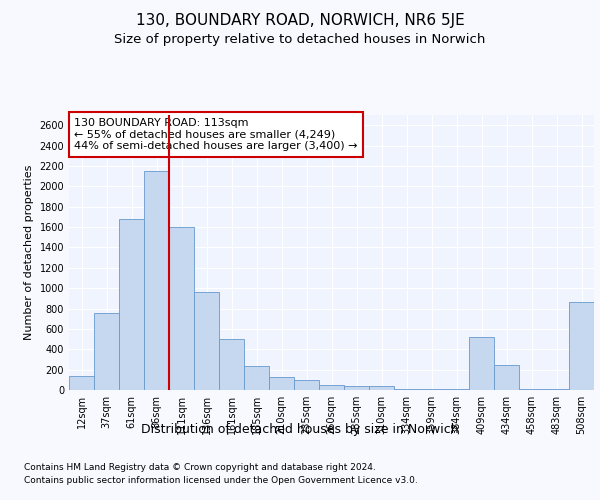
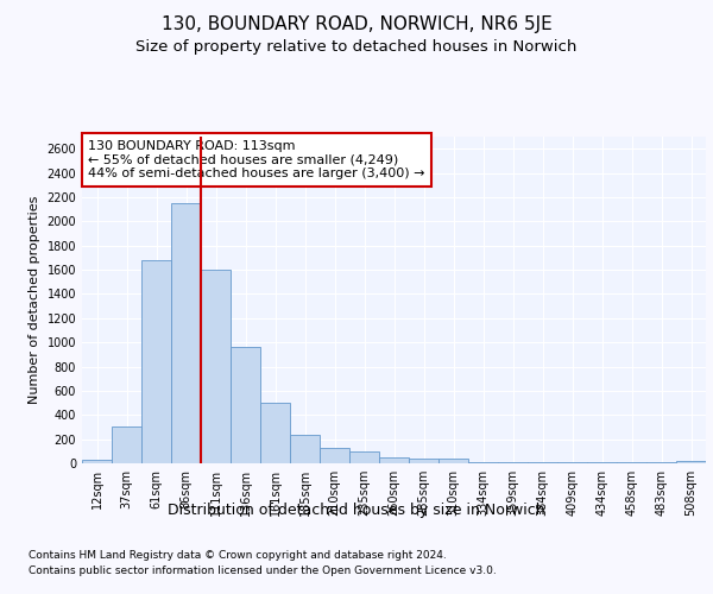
12sqm: 140 -> 20
37sqm: 760 -> 300
409sqm: 520 -> 0
434sqm: 250 -> 0
508sqm: 860 -> 20
